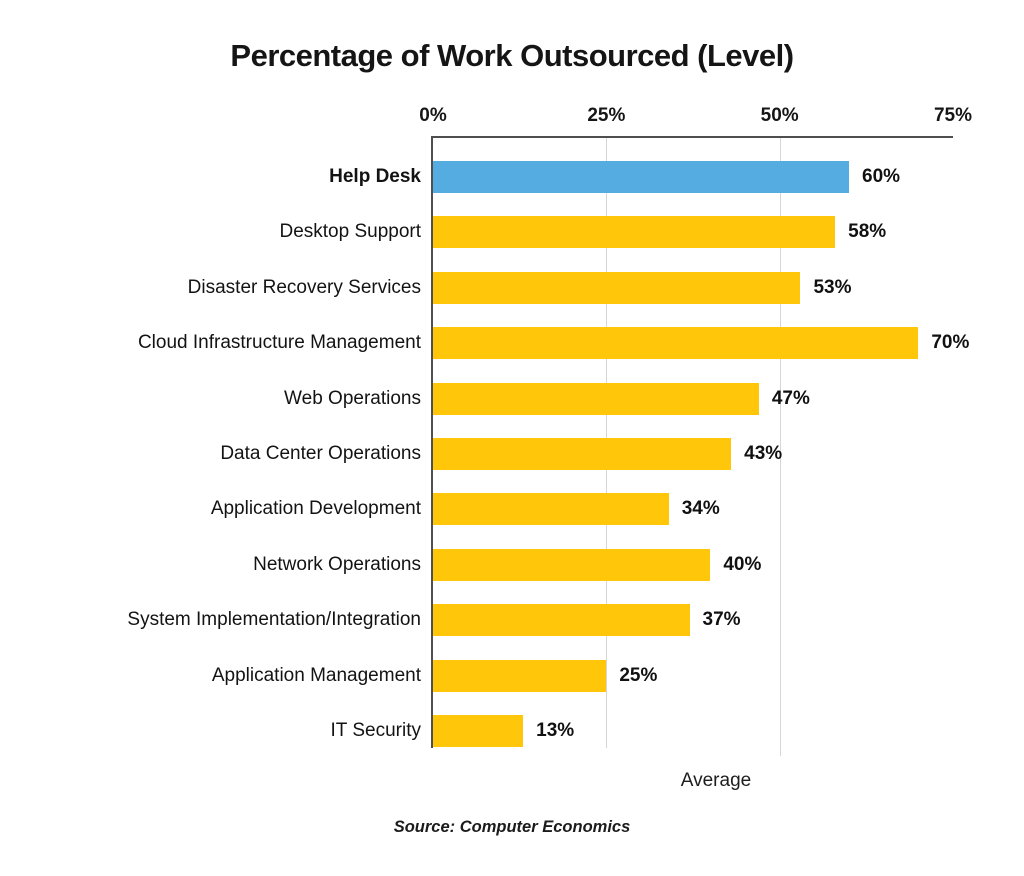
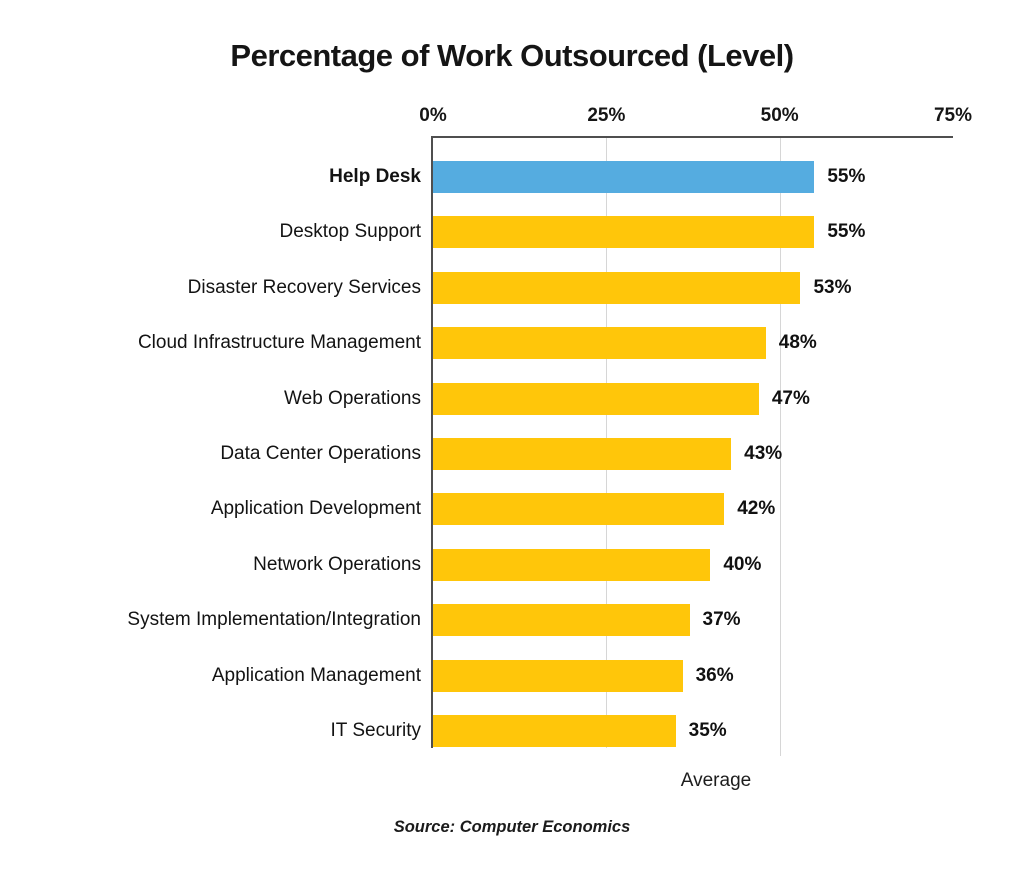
Help Desk: 60% -> 55%
Desktop Support: 58% -> 55%
Cloud Infrastructure Management: 70% -> 48%
Application Development: 34% -> 42%
Application Management: 25% -> 36%
IT Security: 13% -> 35%
